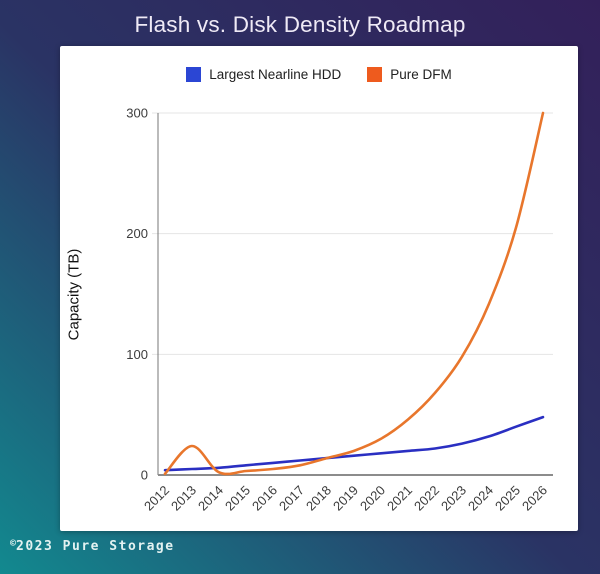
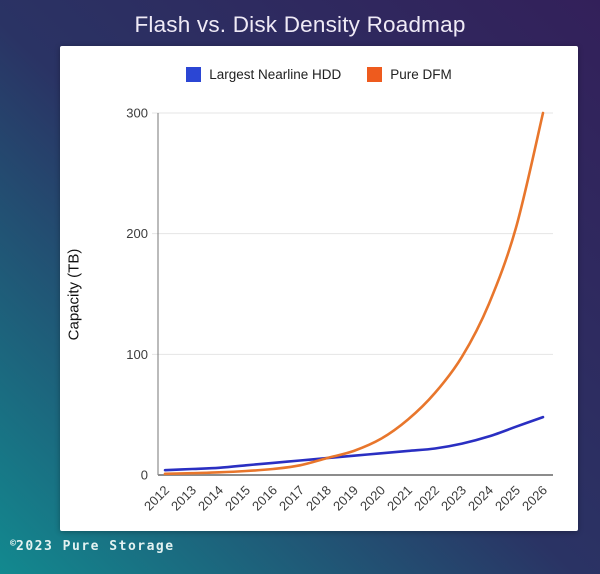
Pure DFM/2013: 24 -> 2
